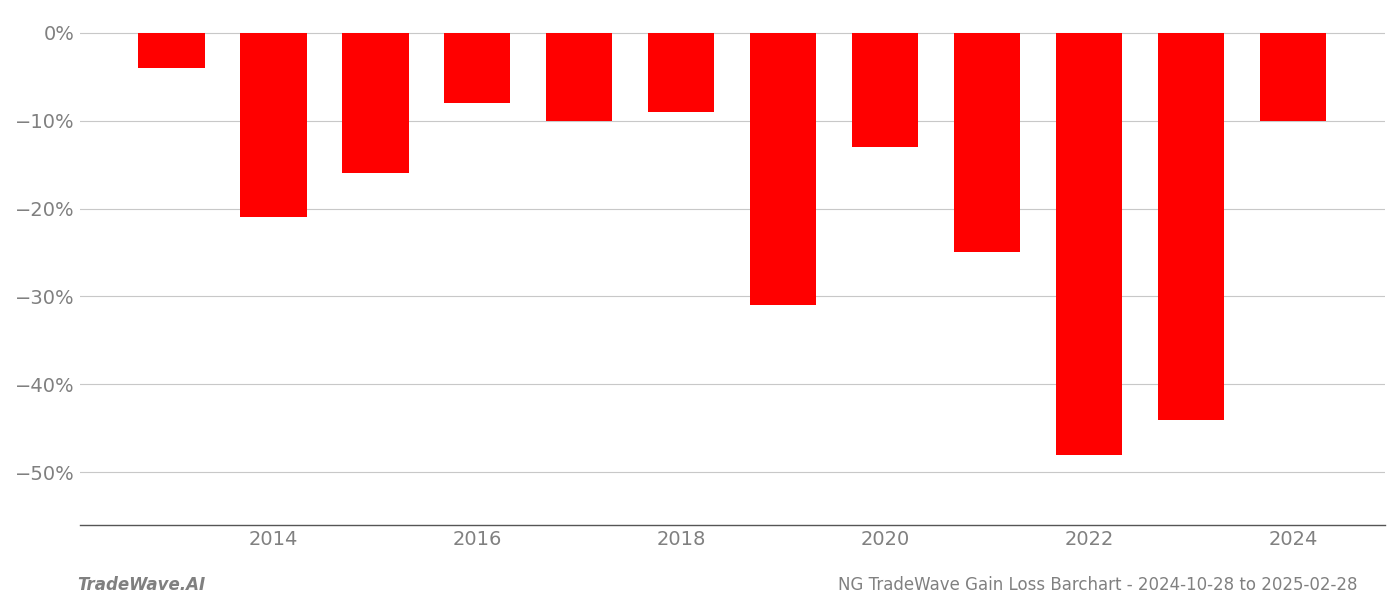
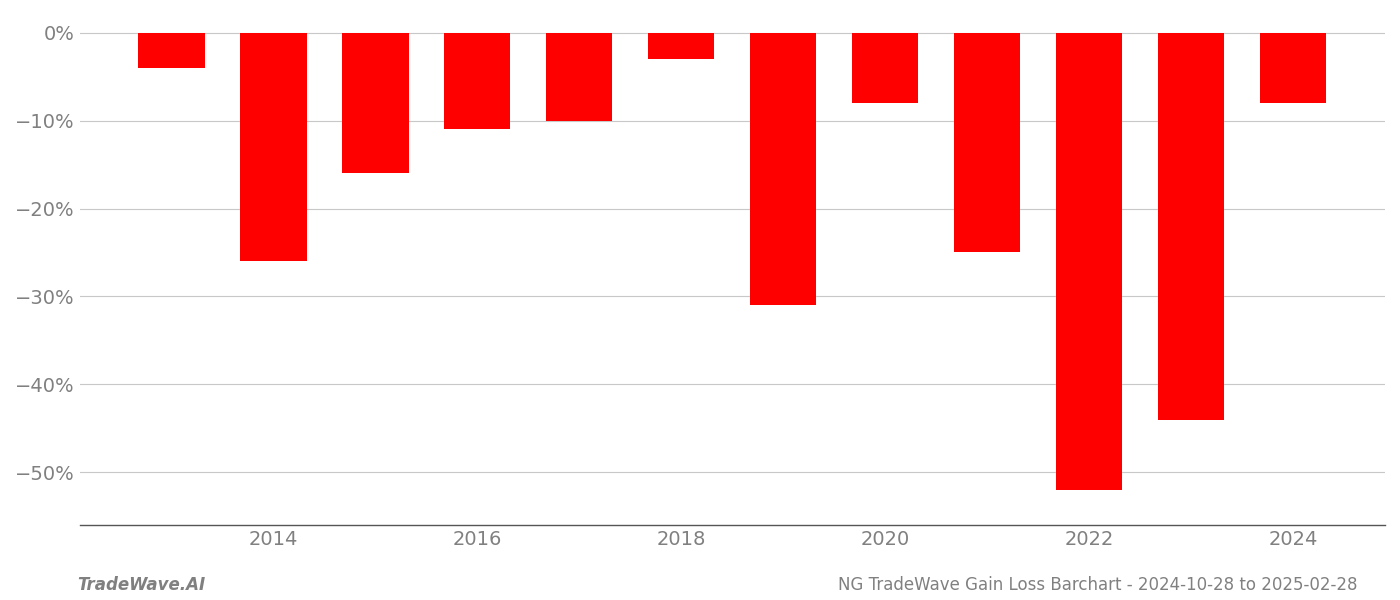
2014: -21% -> -26%
2016: -8% -> -11%
2018: -9% -> -3%
2020: -13% -> -8%
2022: -48% -> -52%
2024: -10% -> -8%
